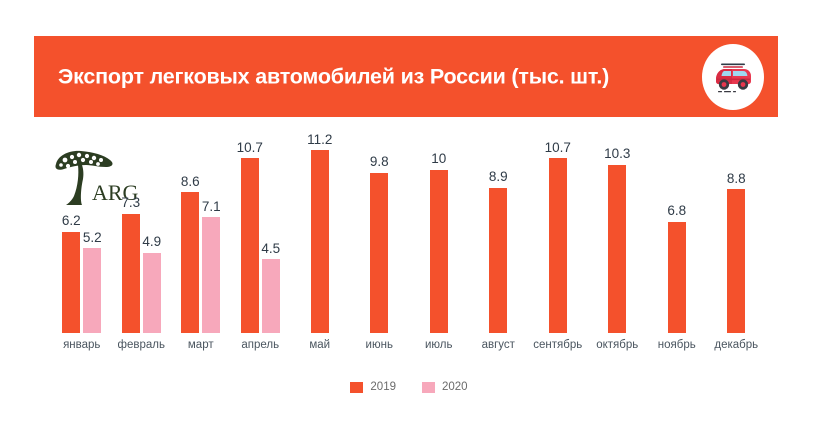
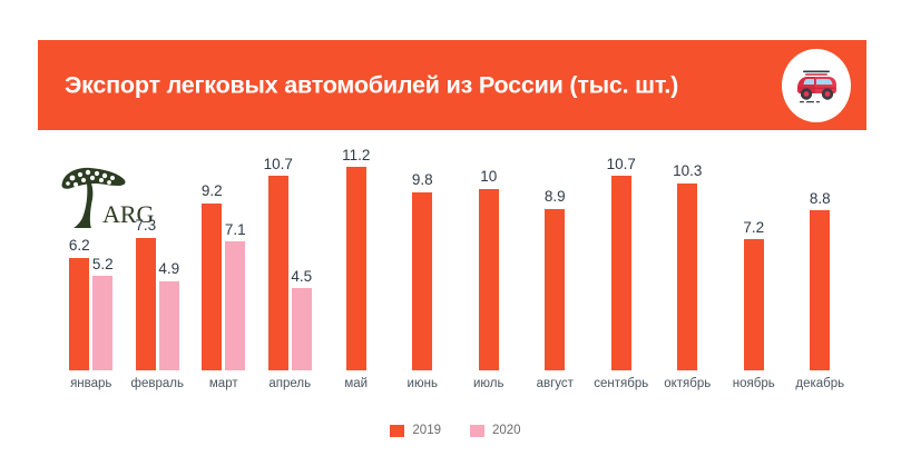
2019/март: 8.6 -> 9.2
2019/ноябрь: 6.8 -> 7.2
